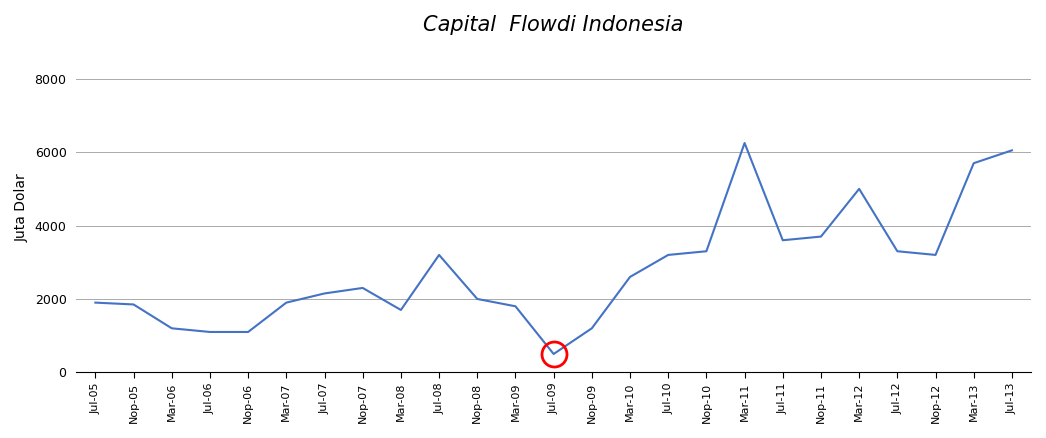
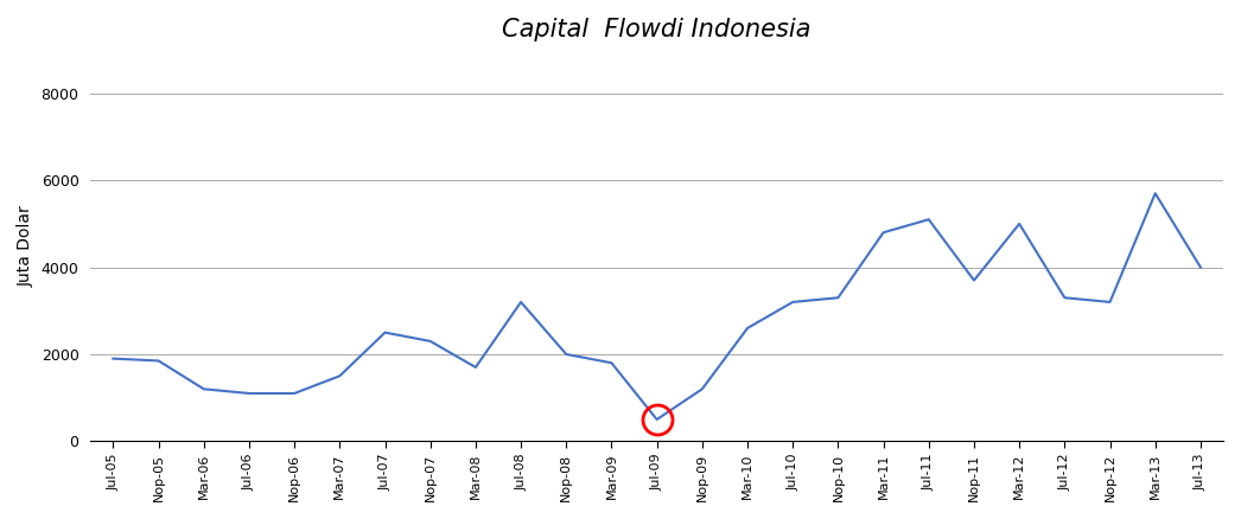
Mar-07: 1900 -> 1500
Jul-07: 2150 -> 2500
Mar-11: 6250 -> 4800
Jul-11: 3600 -> 5100
Jul-13: 6050 -> 4000
